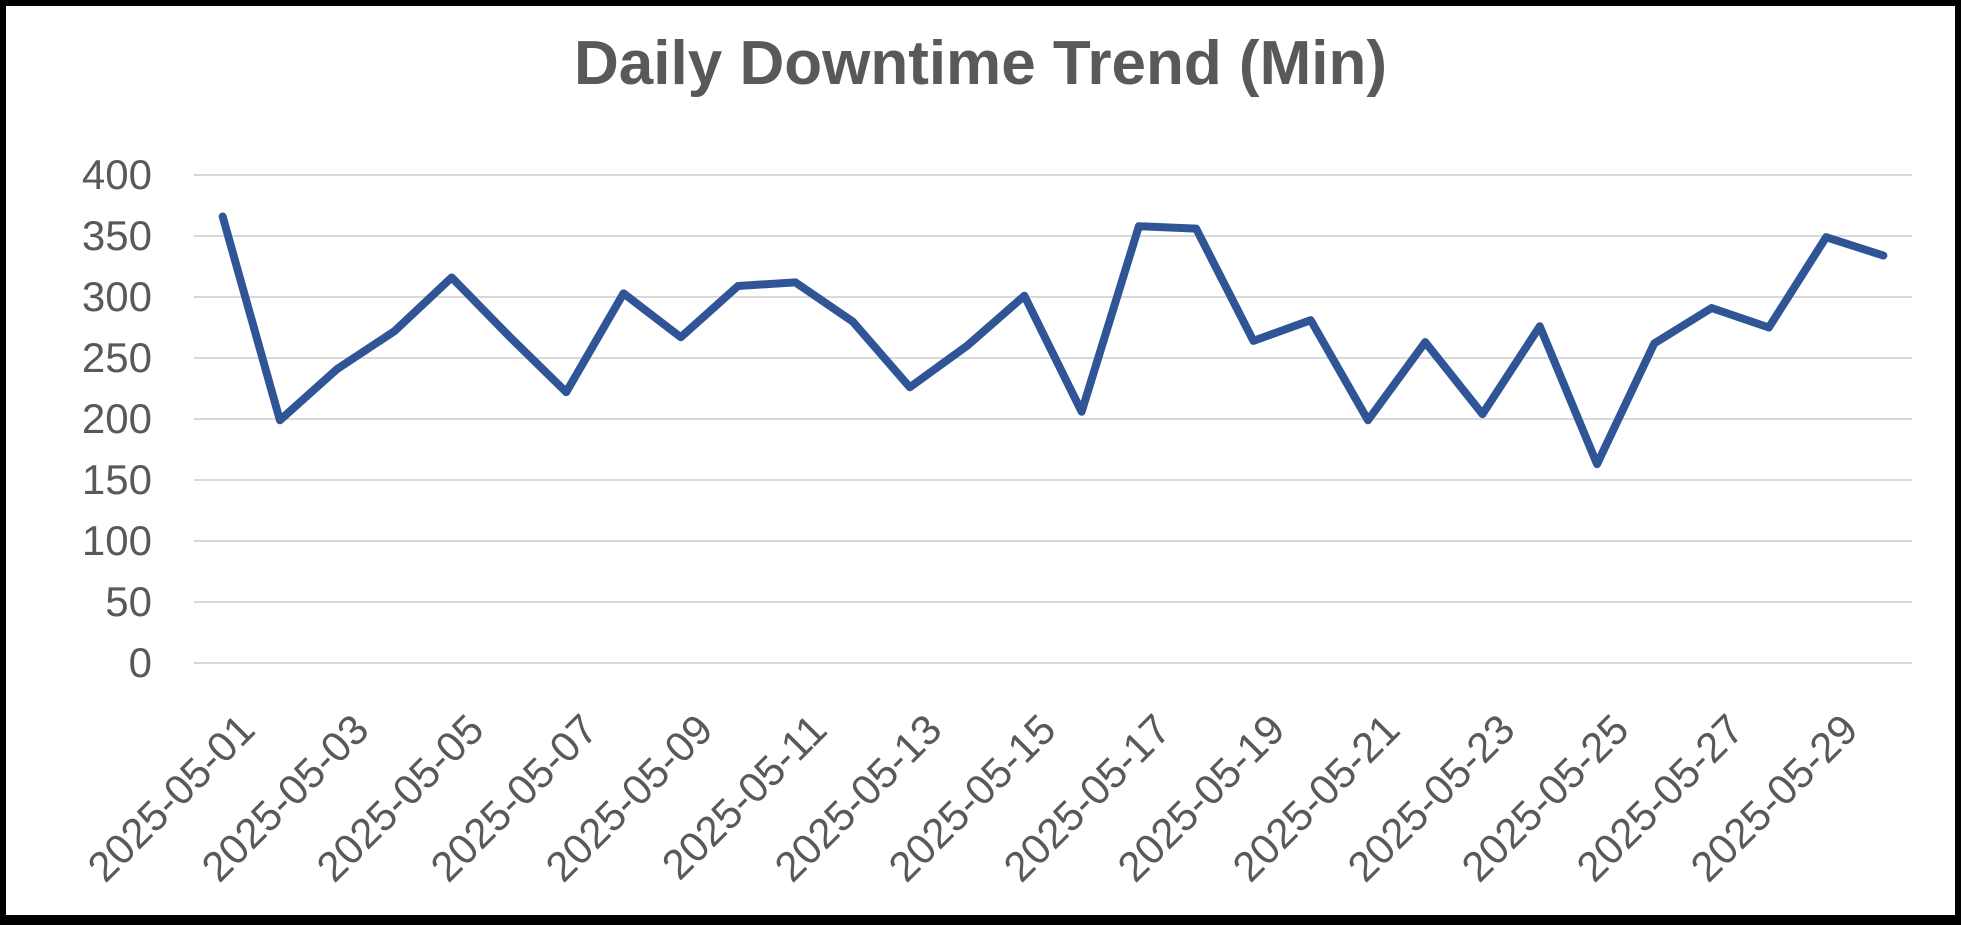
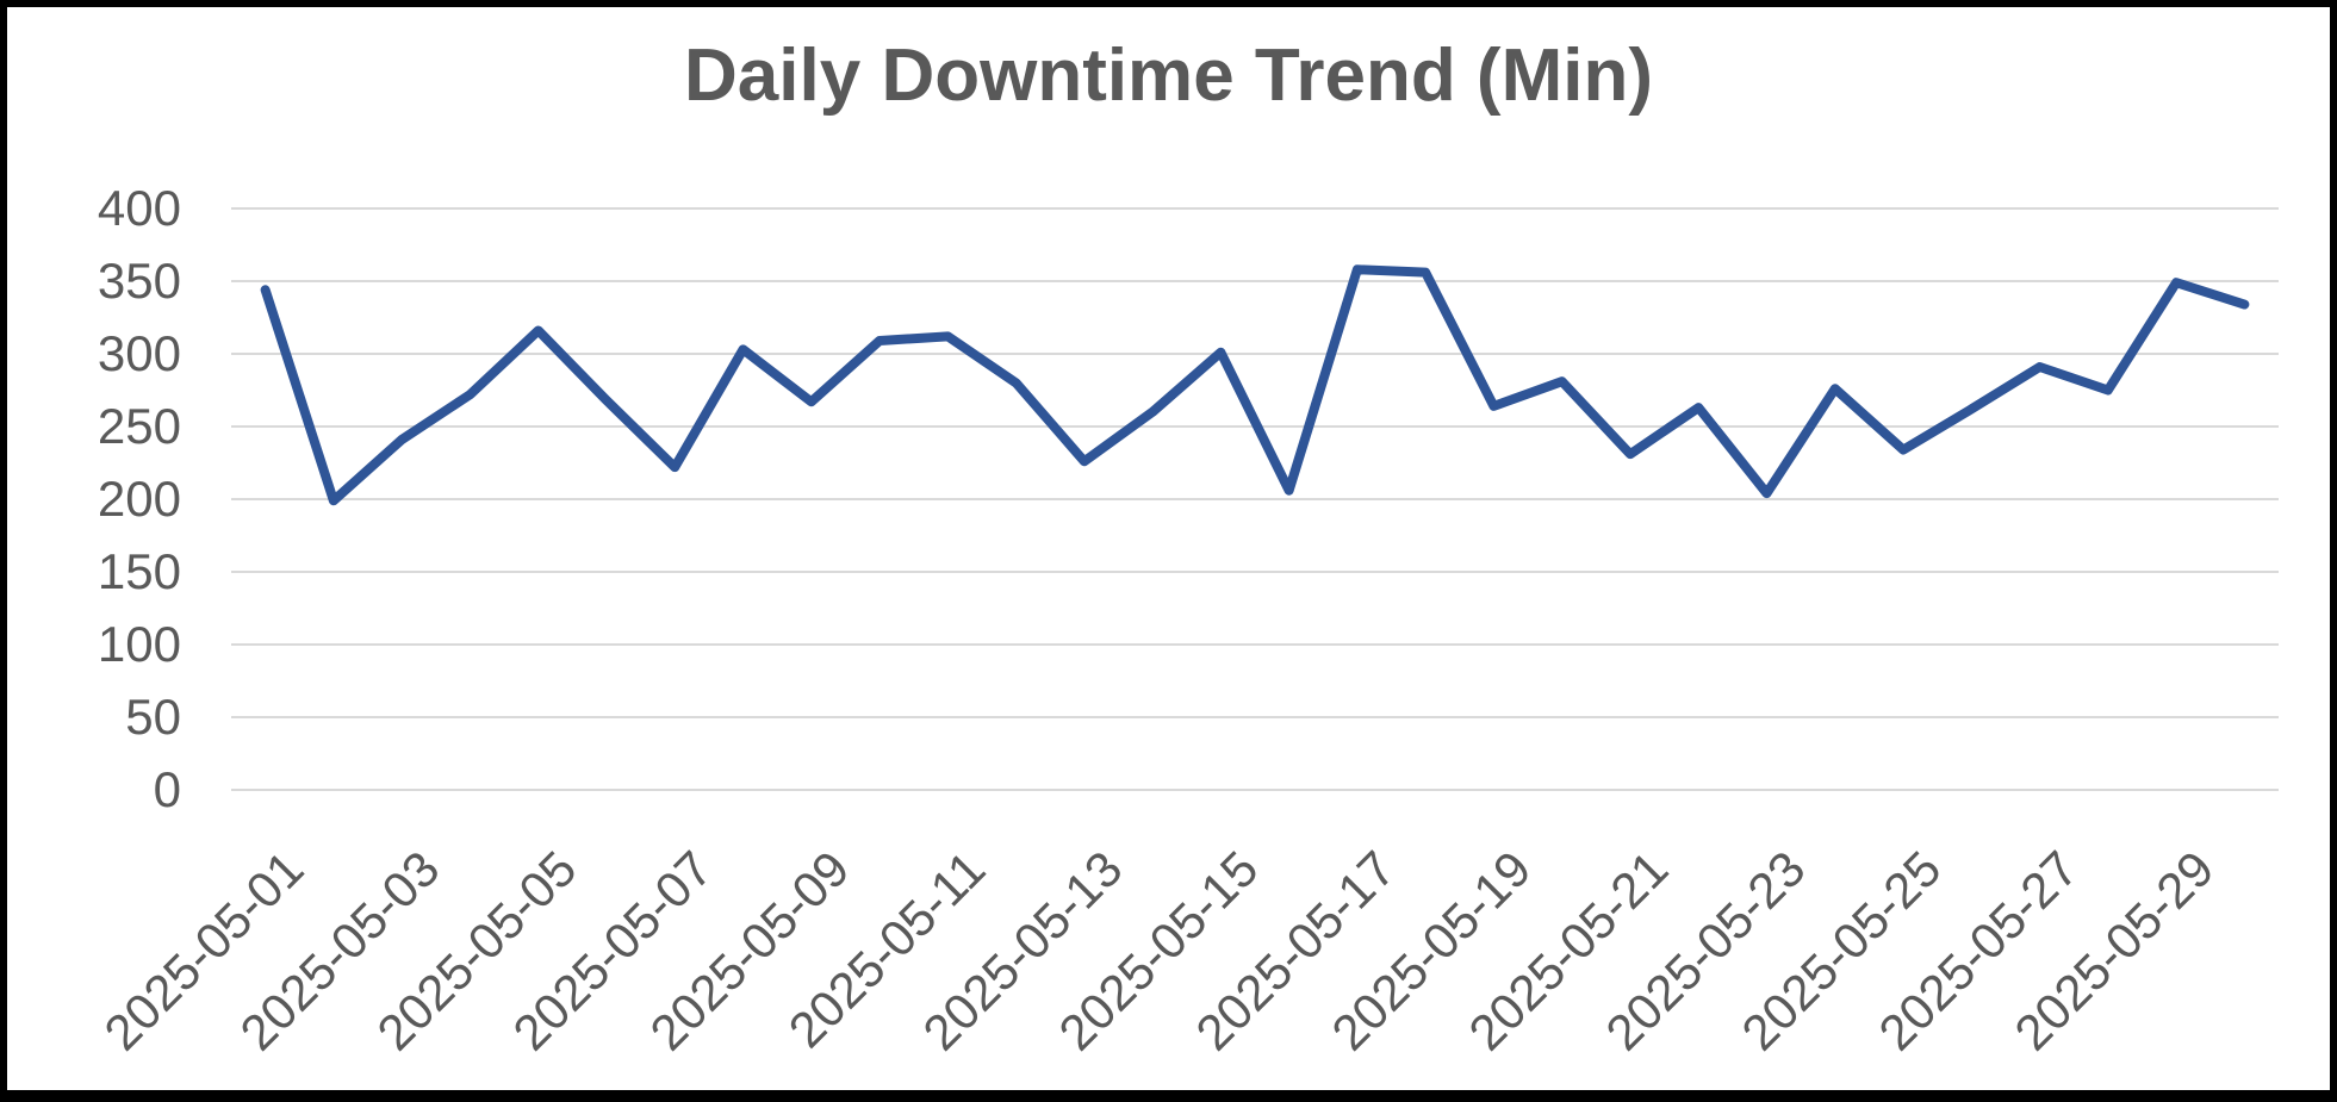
2025-05-01: 366 -> 344
2025-05-21: 199 -> 231
2025-05-25: 163 -> 234
